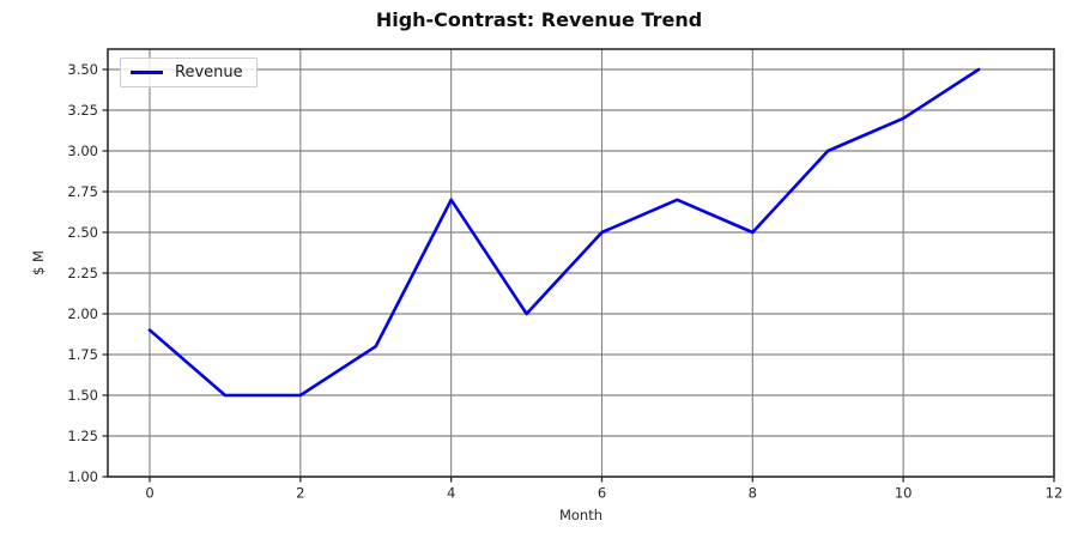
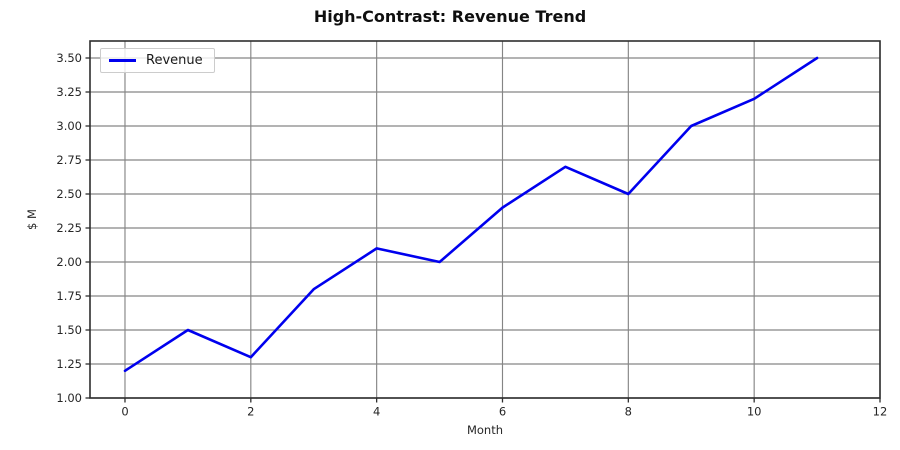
0: 1.9 -> 1.2
2: 1.5 -> 1.3
4: 2.7 -> 2.1
6: 2.5 -> 2.4
